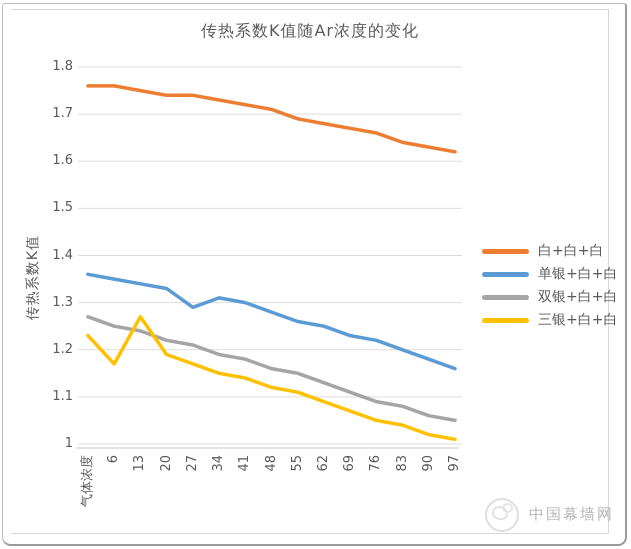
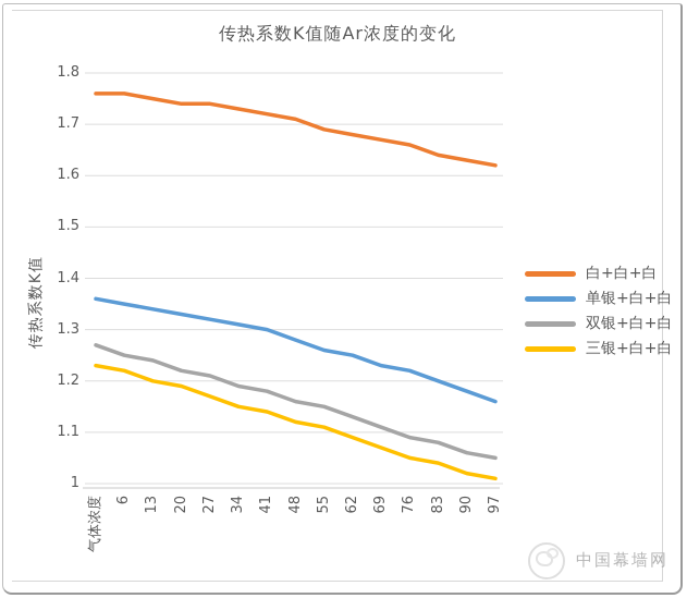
三银+白+白/6: 1.17 -> 1.22
三银+白+白/13: 1.27 -> 1.20
单银+白+白/27: 1.29 -> 1.32
